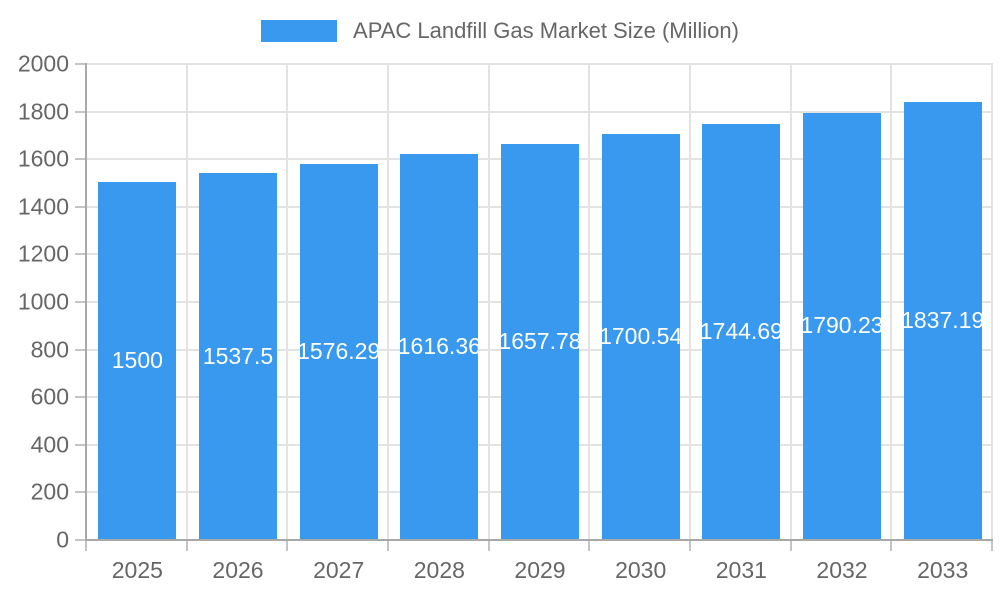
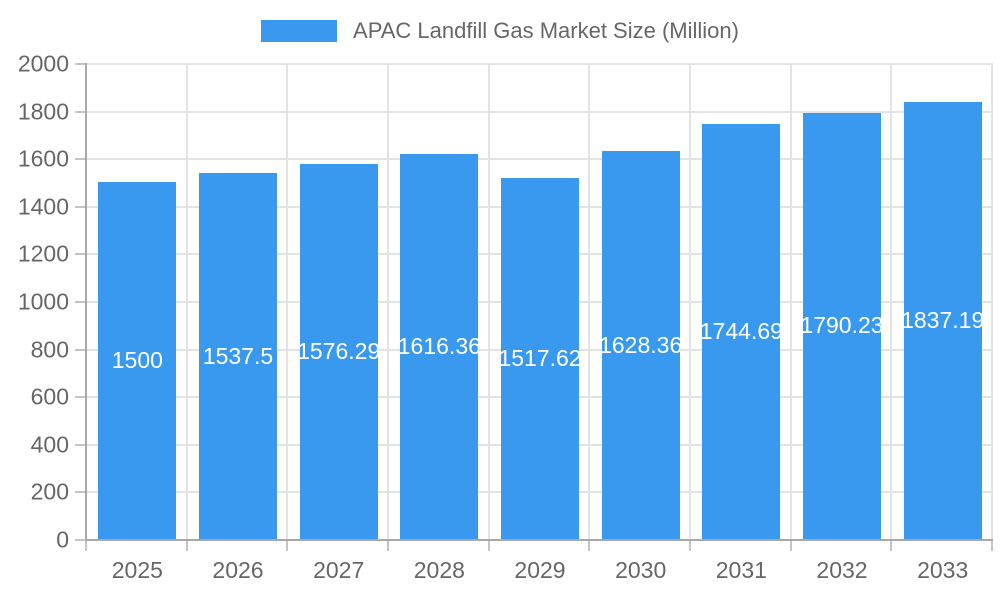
2029: 1657.78 -> 1517.62
2030: 1700.54 -> 1628.36
